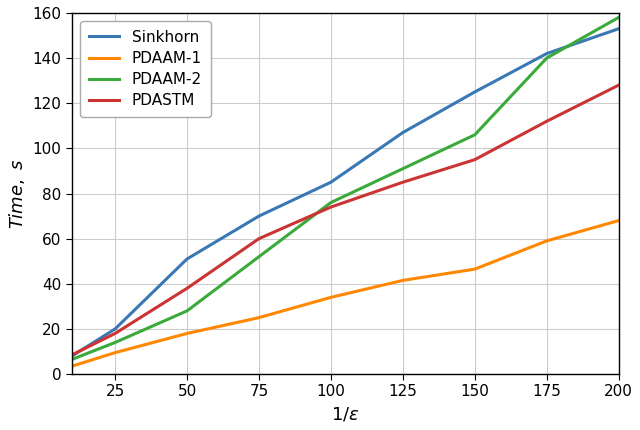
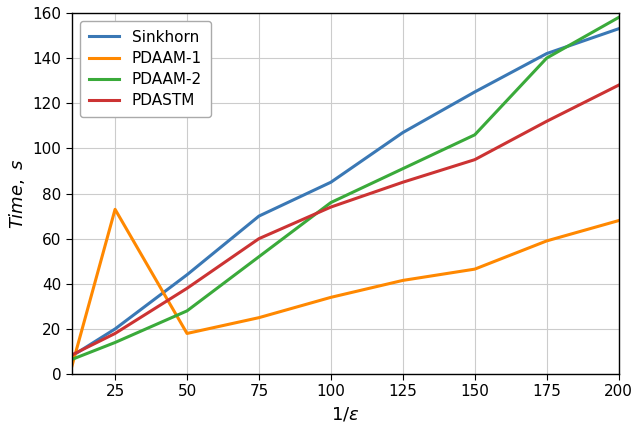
PDAAM-1/25: 9.5 -> 73.0
Sinkhorn/50: 51 -> 44
